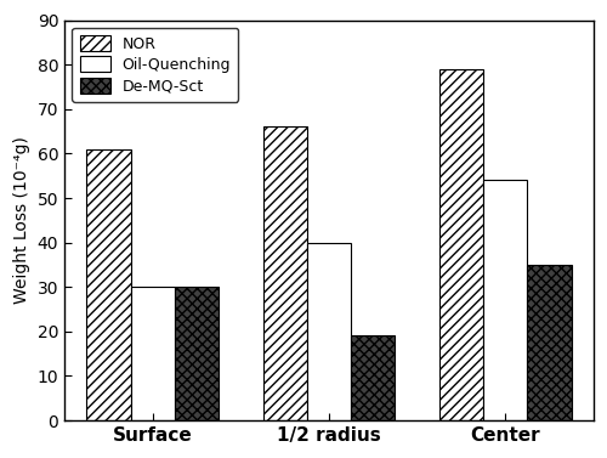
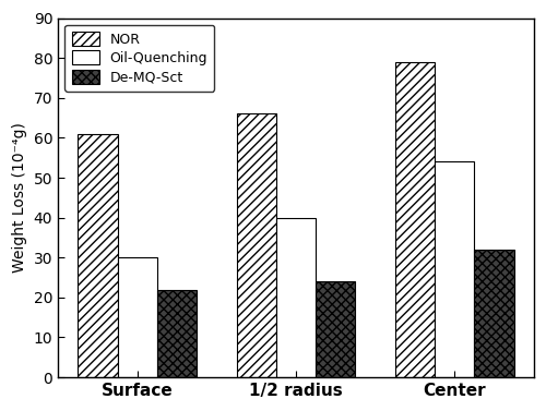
De-MQ-Sct/Surface: 30 -> 22
De-MQ-Sct/1/2 radius: 19 -> 24
De-MQ-Sct/Center: 35 -> 32
